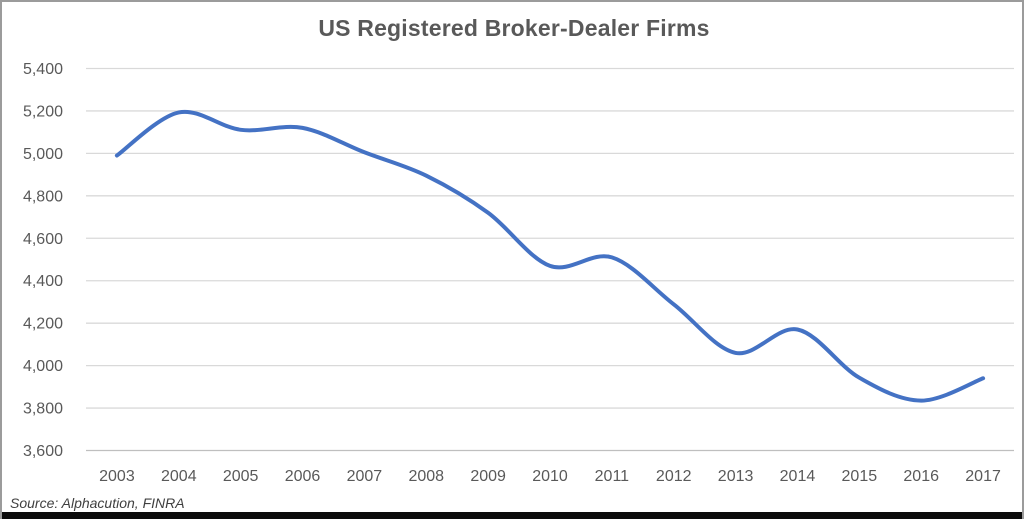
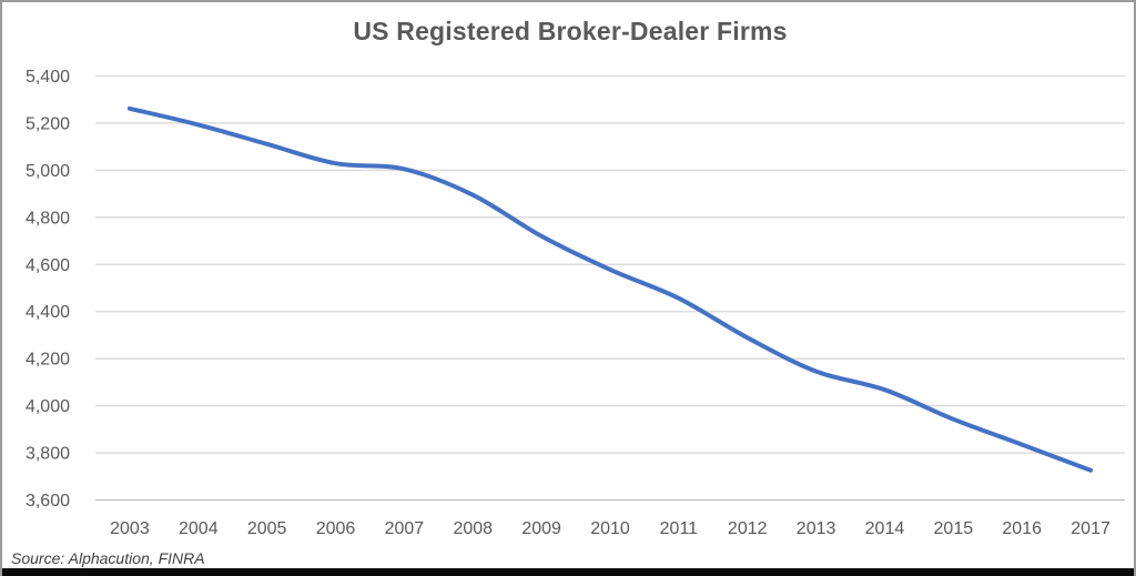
2003: 4990 -> 5260
2006: 5120 -> 5030
2010: 4470 -> 4580
2011: 4510 -> 4460
2013: 4060 -> 4150
2014: 4170 -> 4070
2017: 3940 -> 3730
